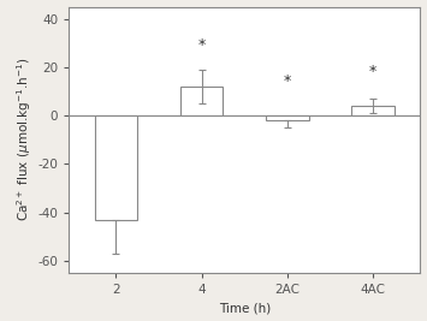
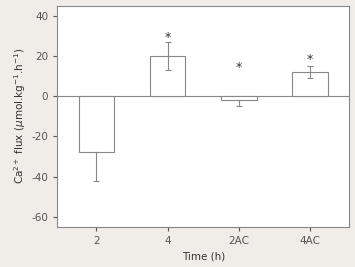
2: -43 -> -28
4: 12 -> 20
4AC: 4 -> 12
